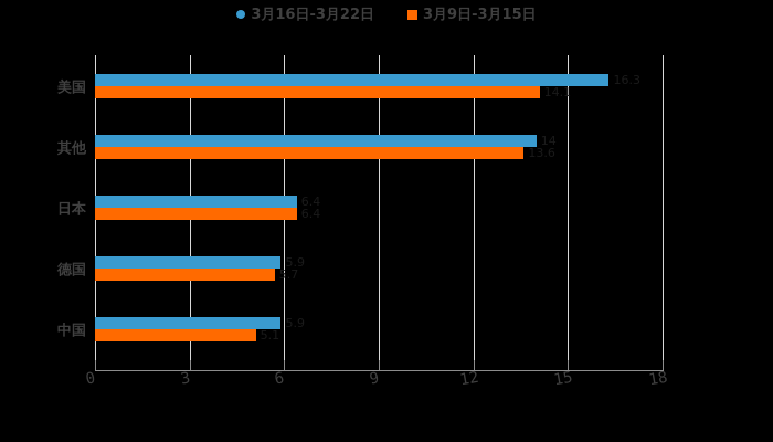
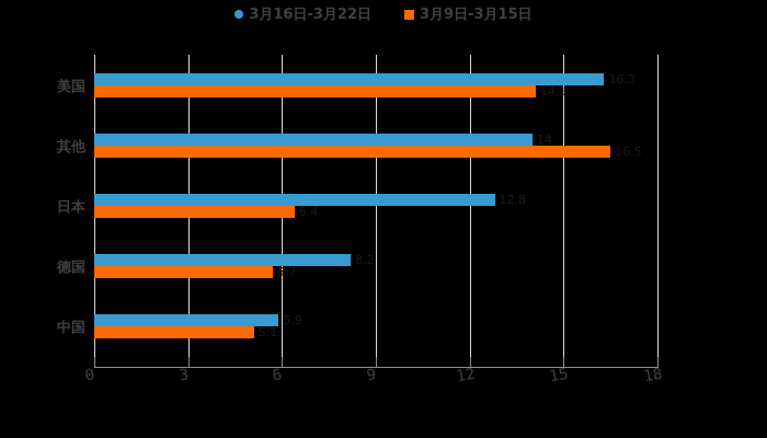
3月9日-3月15日/其他: 13.6 -> 16.5
3月16日-3月22日/日本: 6.4 -> 12.8
3月16日-3月22日/德国: 5.9 -> 8.2
